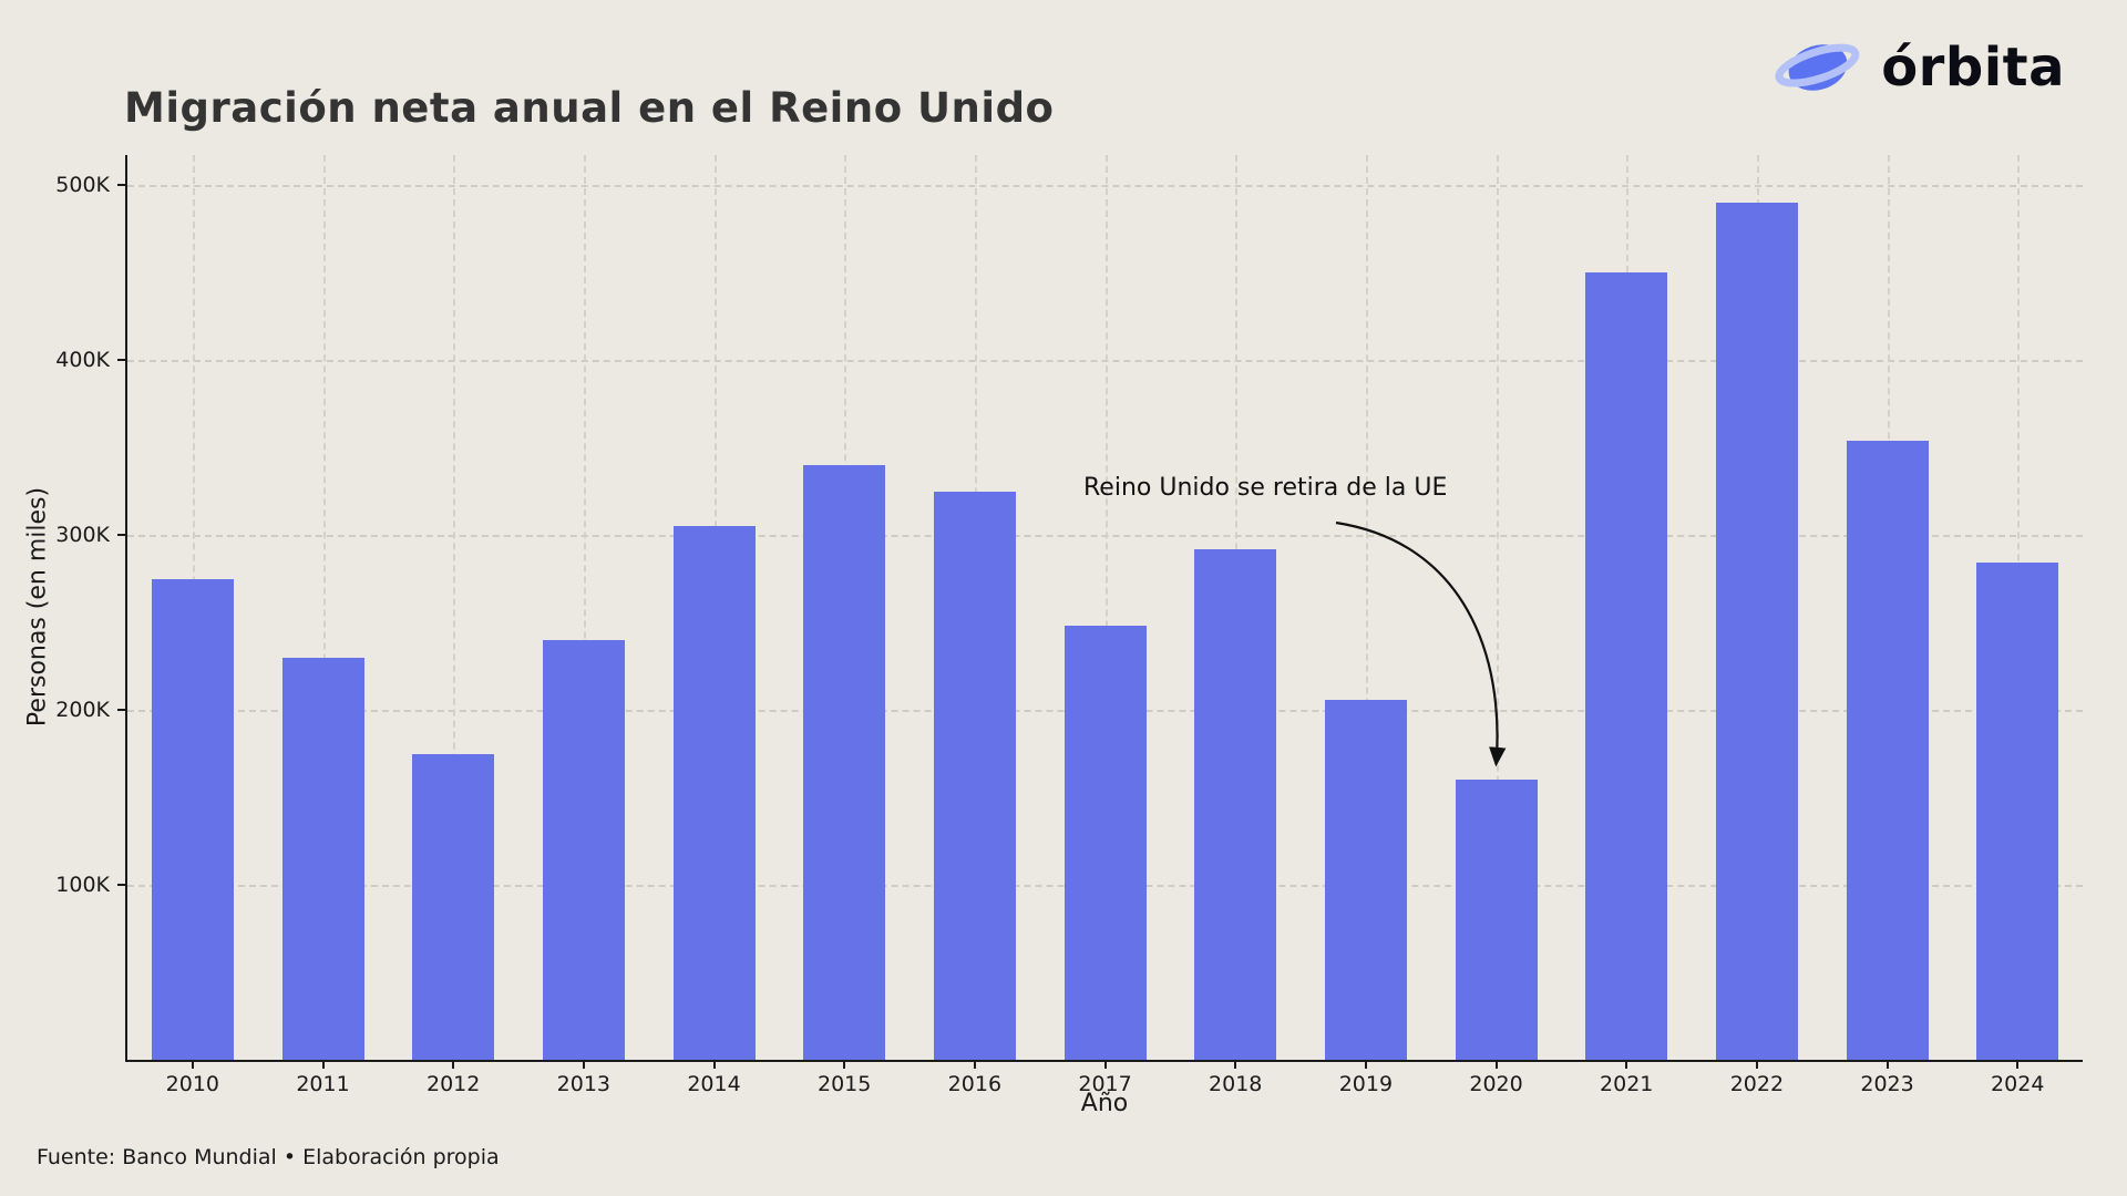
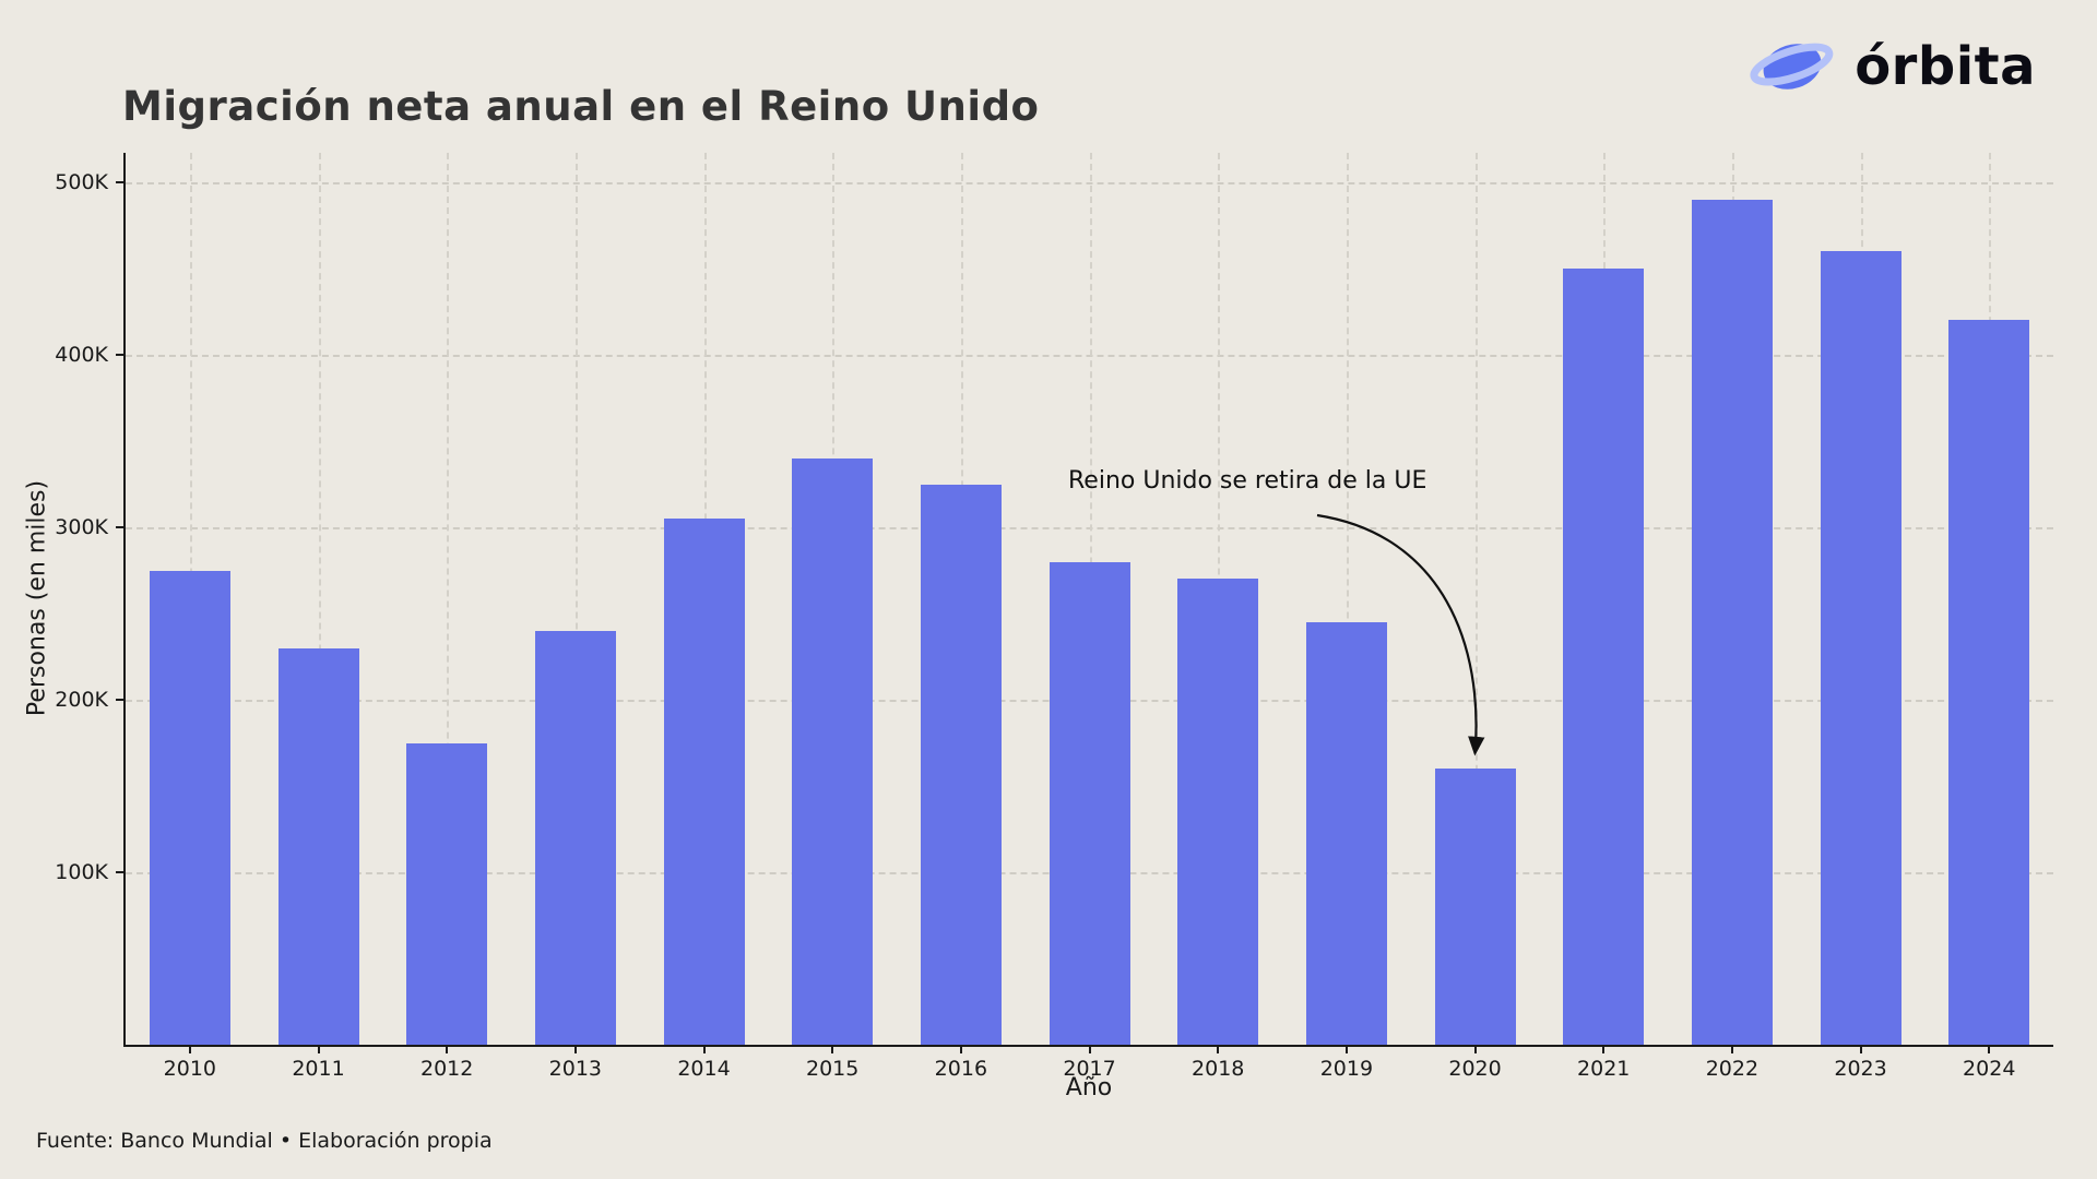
2017: 248K -> 280K
2018: 292K -> 270K
2019: 206K -> 245K
2023: 354K -> 460K
2024: 284K -> 420K
